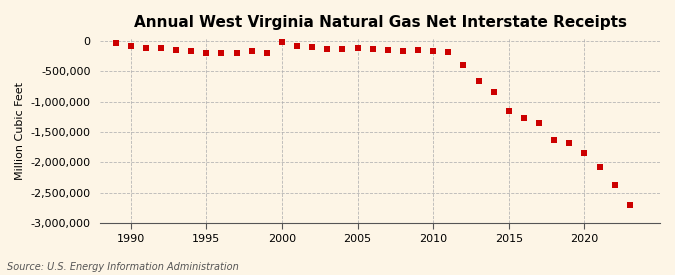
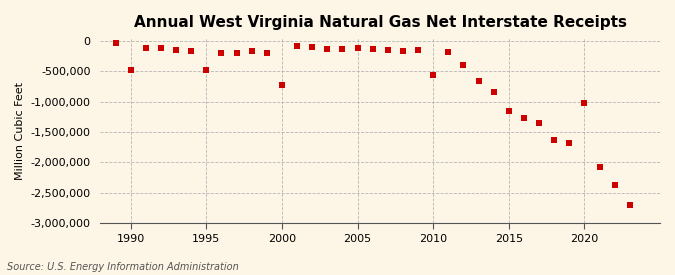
1990: -80,000 -> -480,000
1995: -200,000 -> -480,000
2000: -10,000 -> -720,000
2010: -160,000 -> -560,000
2020: -1,850,000 -> -1,020,000
